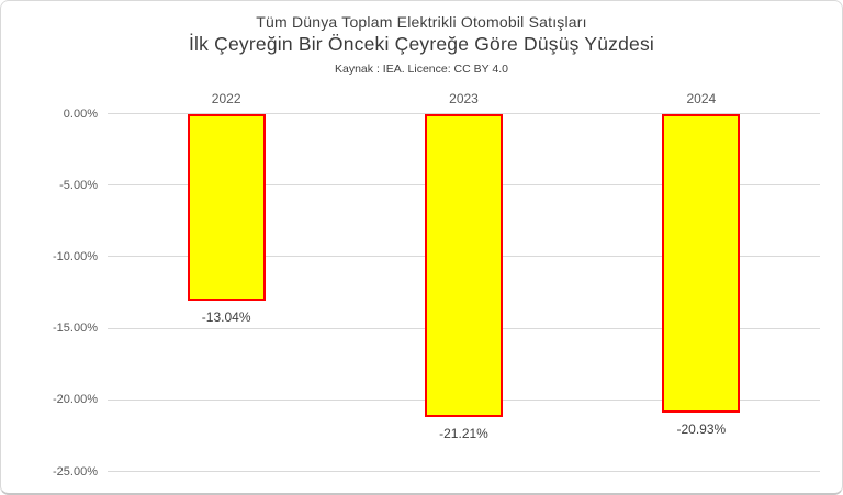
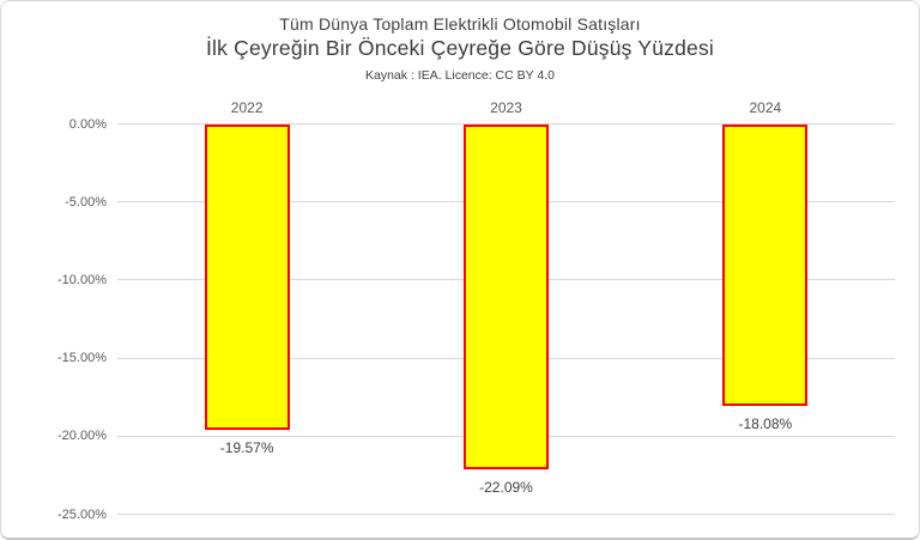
2022: -13.04% -> -19.57%
2023: -21.21% -> -22.09%
2024: -20.93% -> -18.08%
